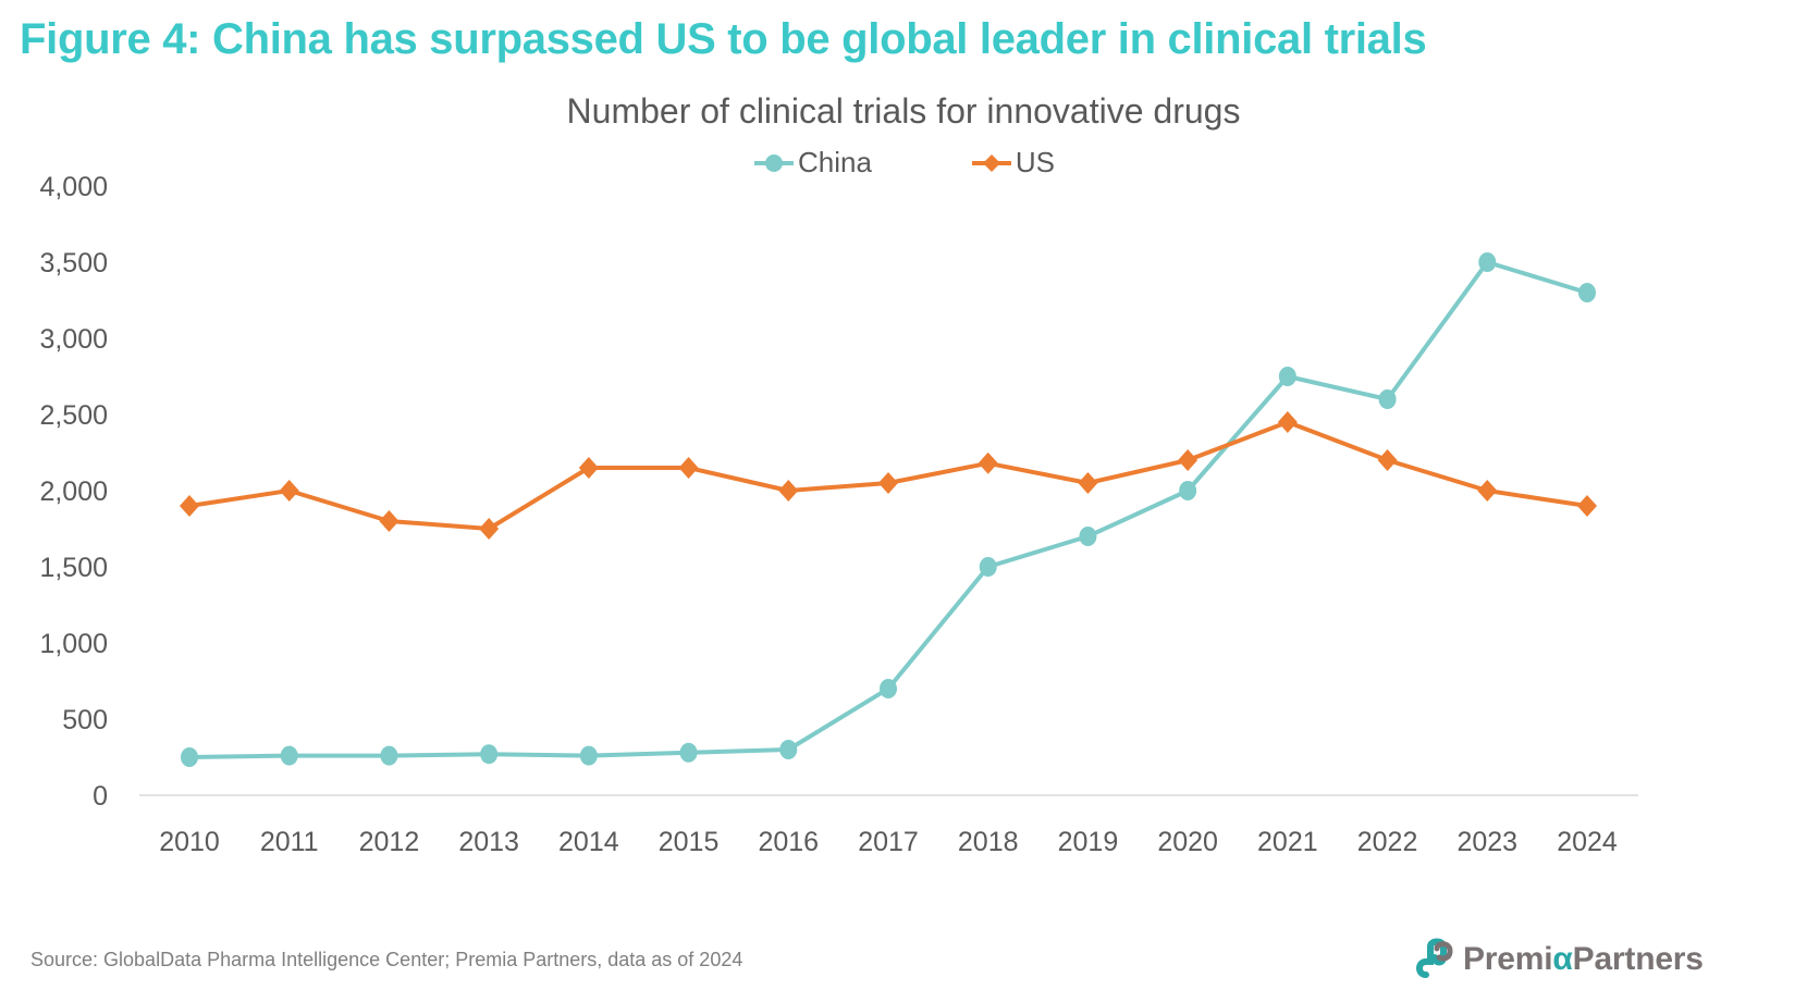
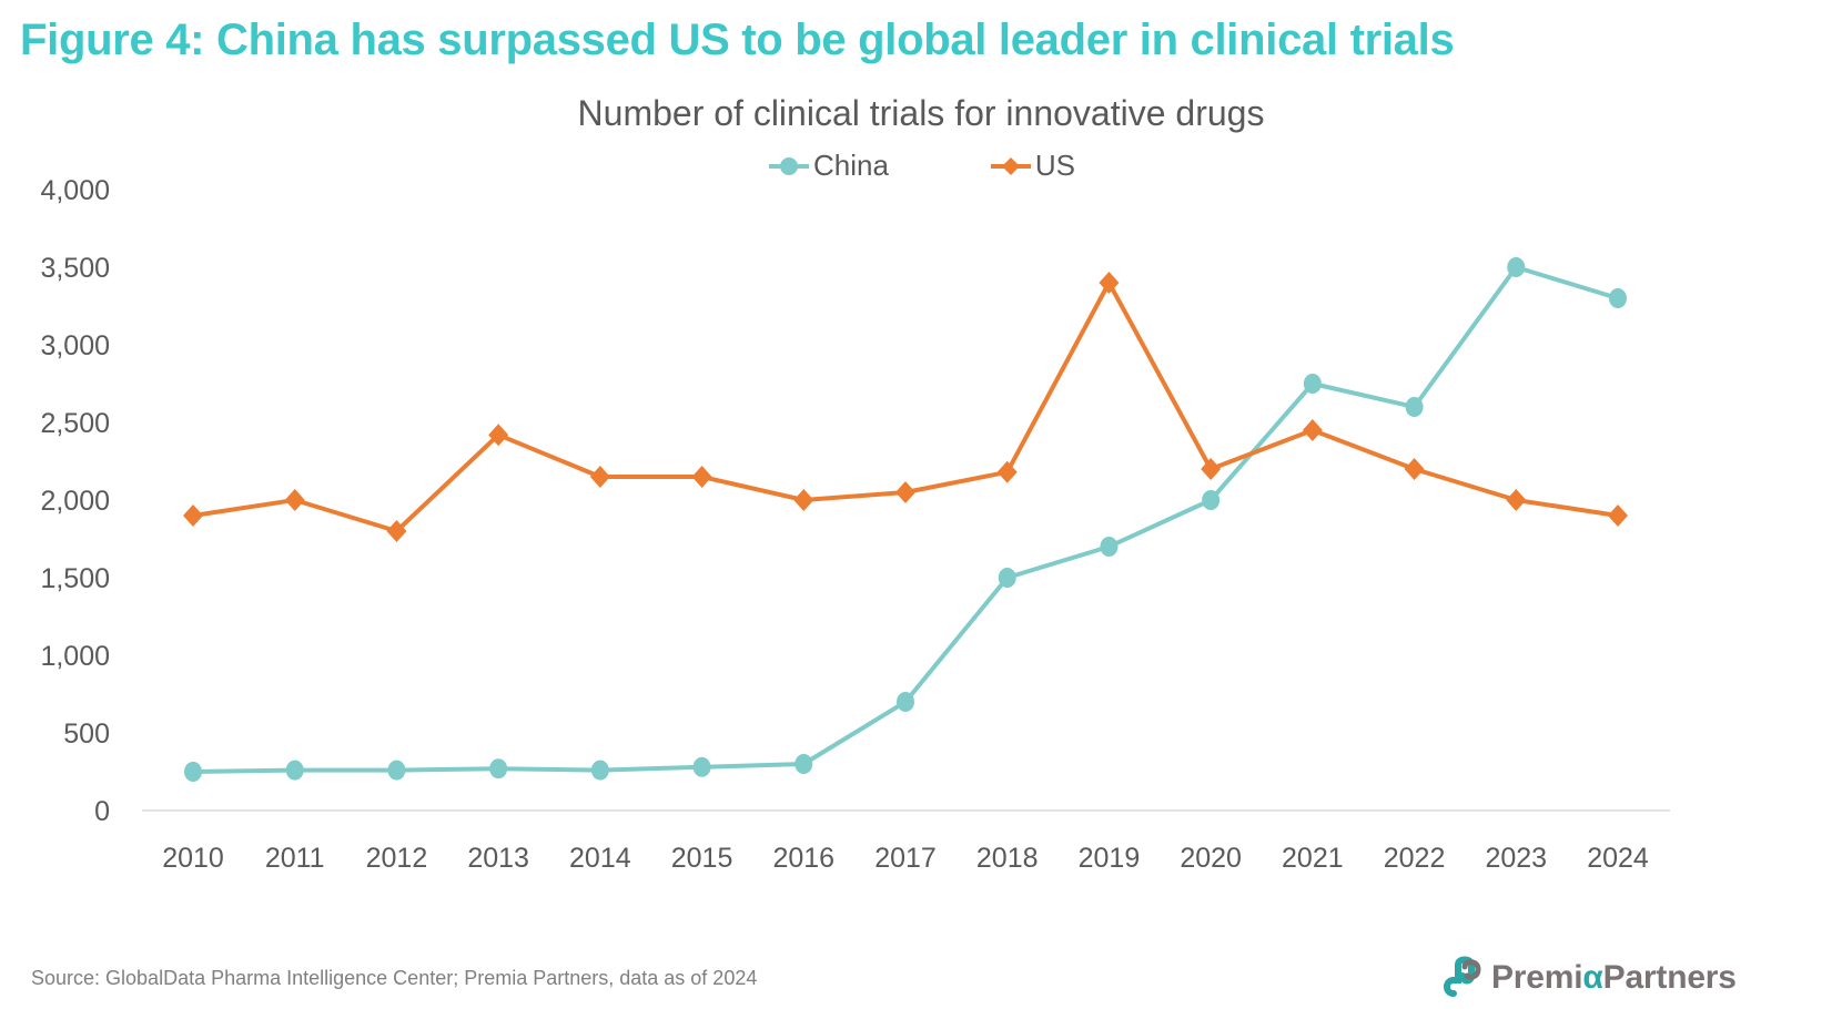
US/2013: 1750 -> 2420
US/2019: 2050 -> 3400
